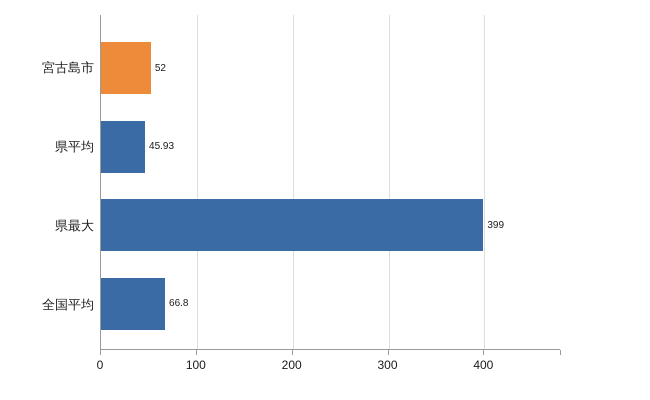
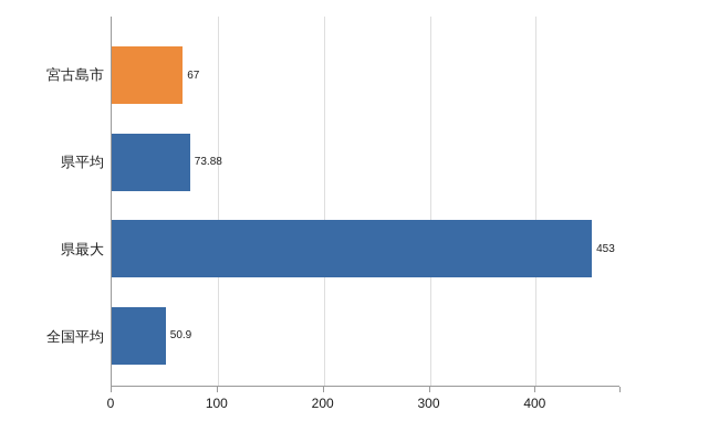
宮古島市: 52 -> 67
県平均: 45.93 -> 73.88
県最大: 399 -> 453
全国平均: 66.8 -> 50.9
